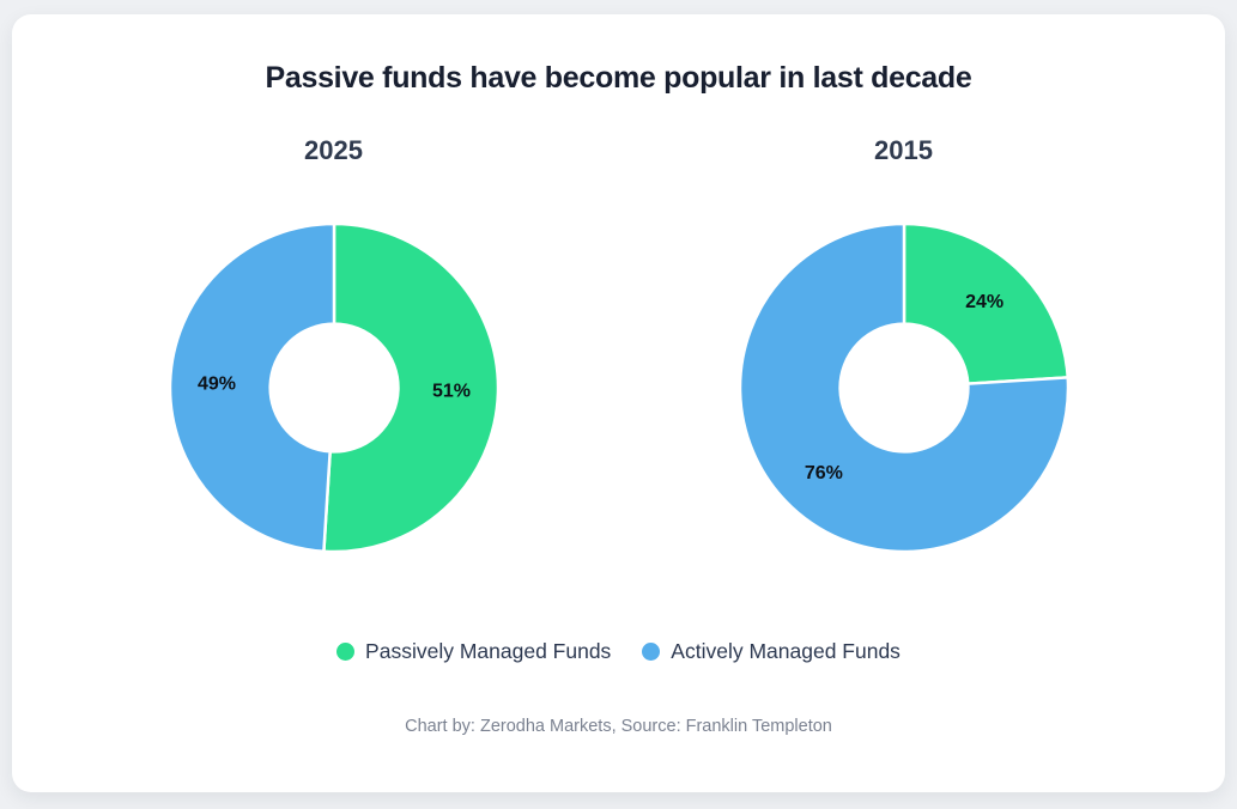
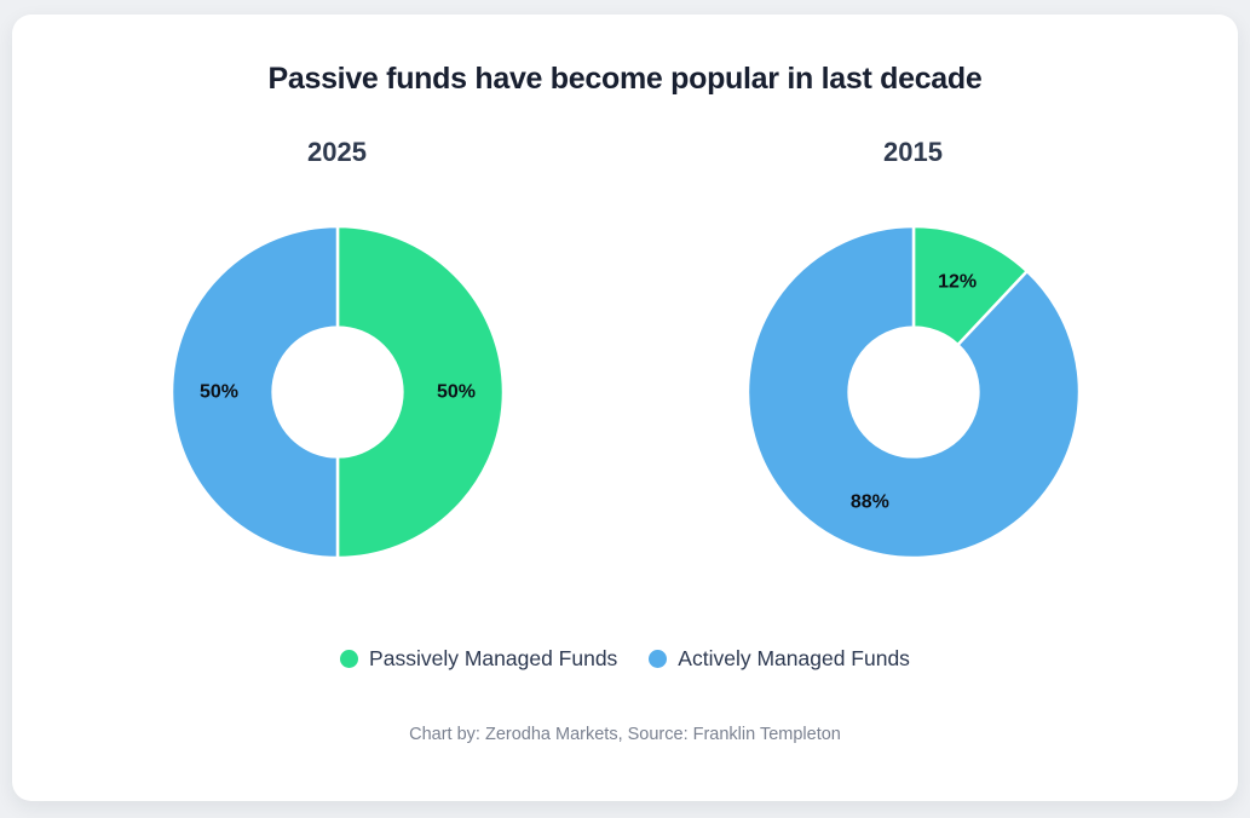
2025/Passively Managed Funds: 51% -> 50%
2025/Actively Managed Funds: 49% -> 50%
2015/Passively Managed Funds: 24% -> 12%
2015/Actively Managed Funds: 76% -> 88%
